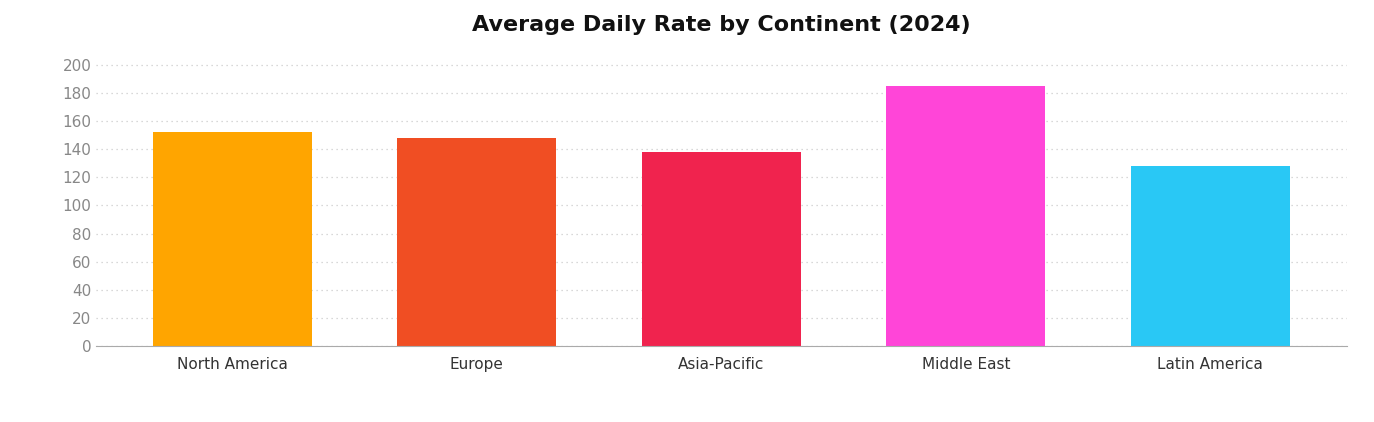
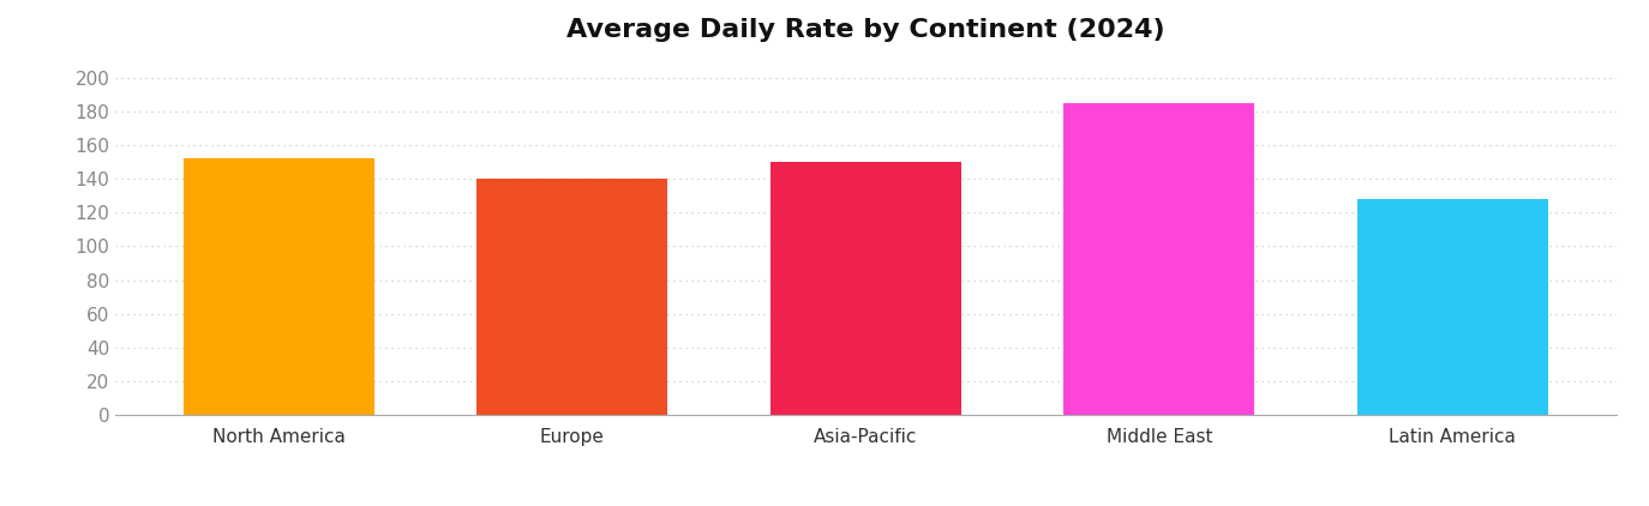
Europe: 148 -> 140
Asia-Pacific: 138 -> 150
